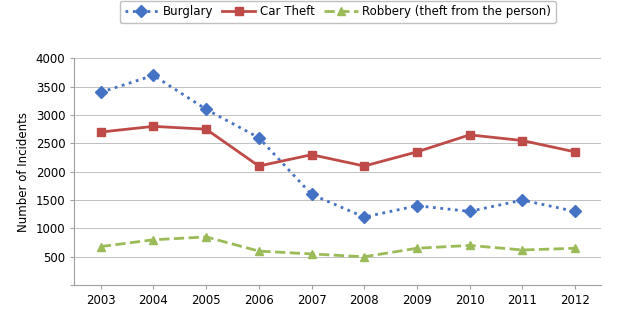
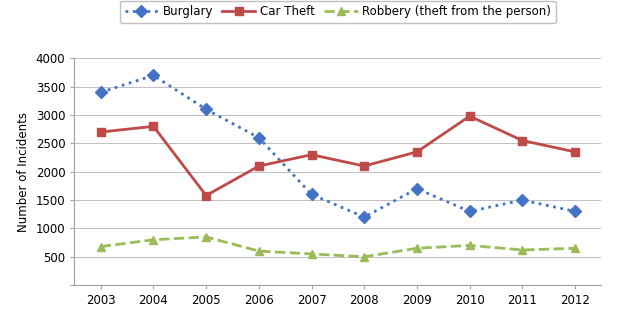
Car Theft/2005: 2750 -> 1580
Burglary/2009: 1400 -> 1700
Car Theft/2010: 2650 -> 2980
